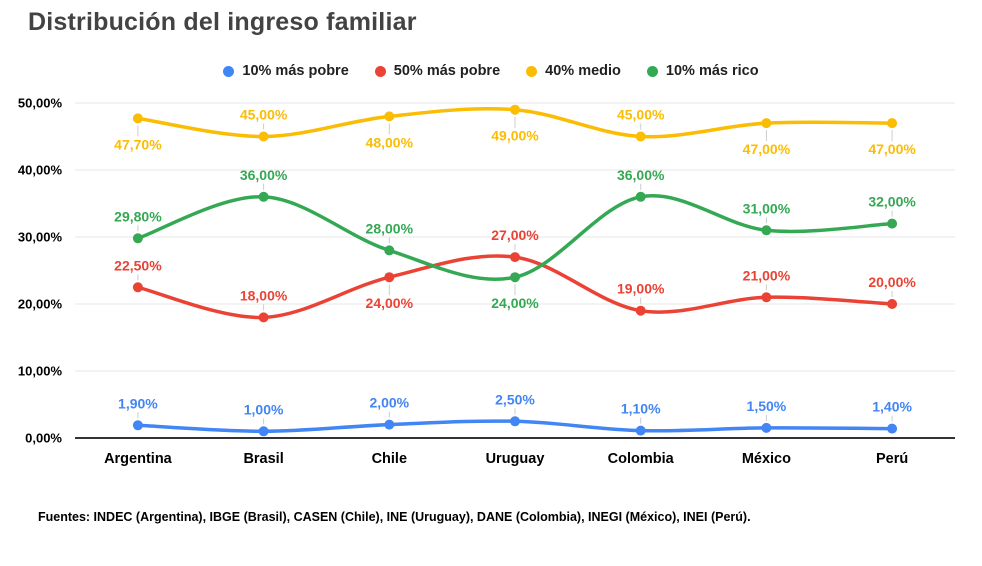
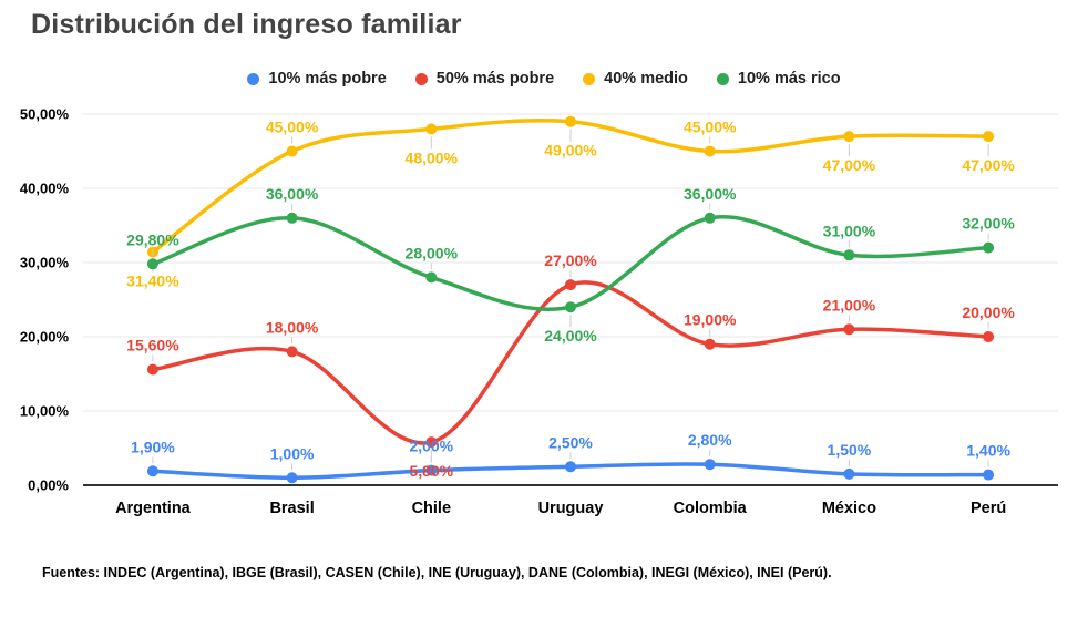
50% más pobre/Argentina: 22,50% -> 15,60%
40% medio/Argentina: 47,70% -> 31,40%
50% más pobre/Chile: 24,00% -> 5,80%
10% más pobre/Colombia: 1,10% -> 2,80%
